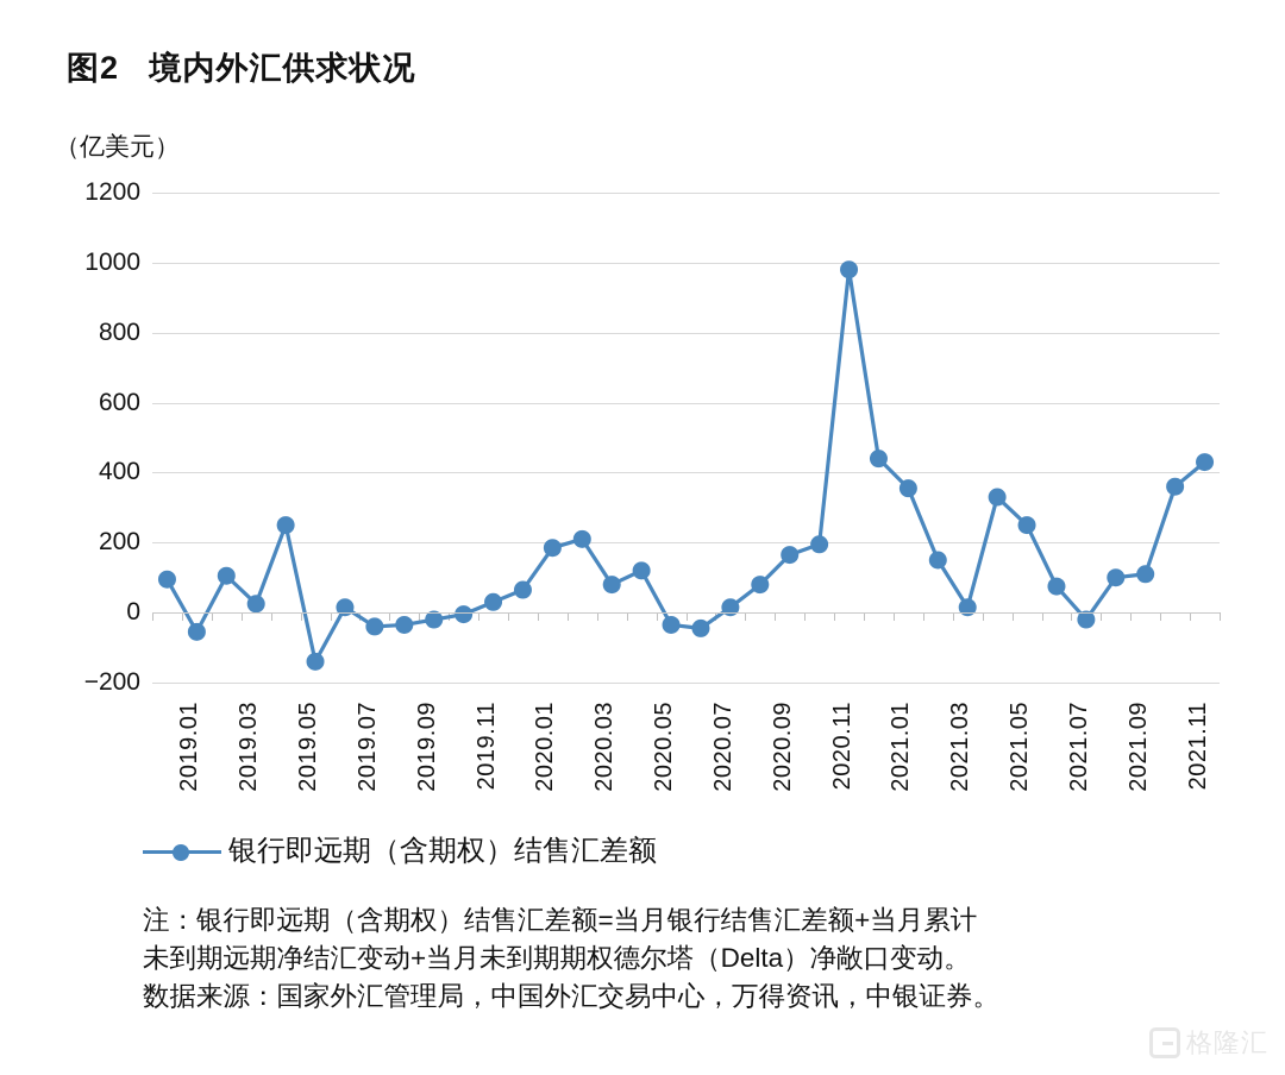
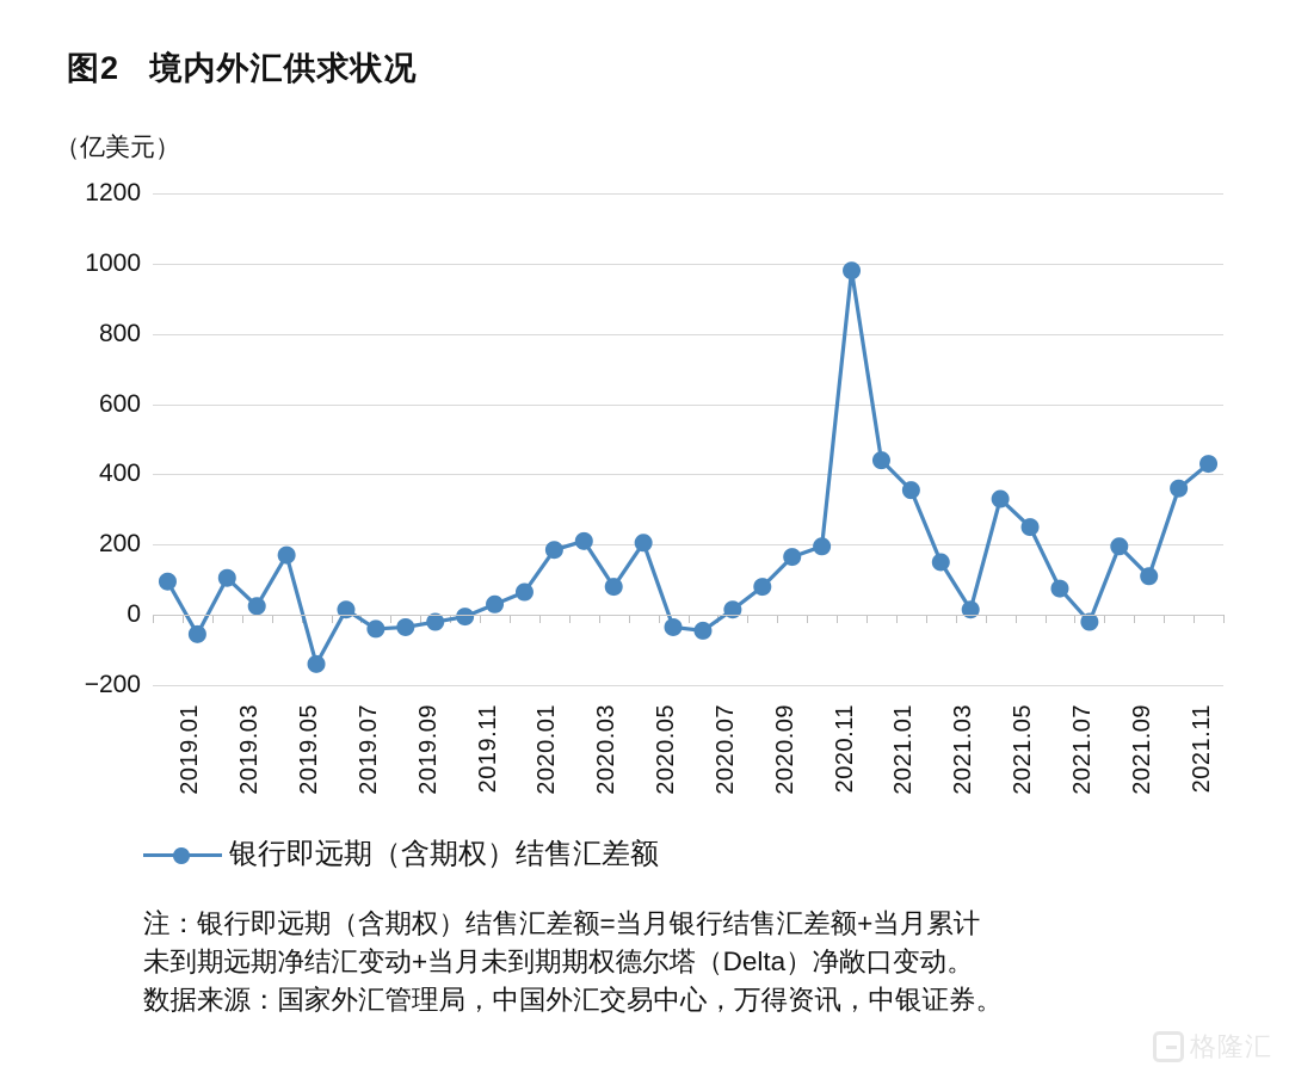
2019.05: 250 -> 170
2020.05: 120 -> 200
2021.09: 100 -> 200
